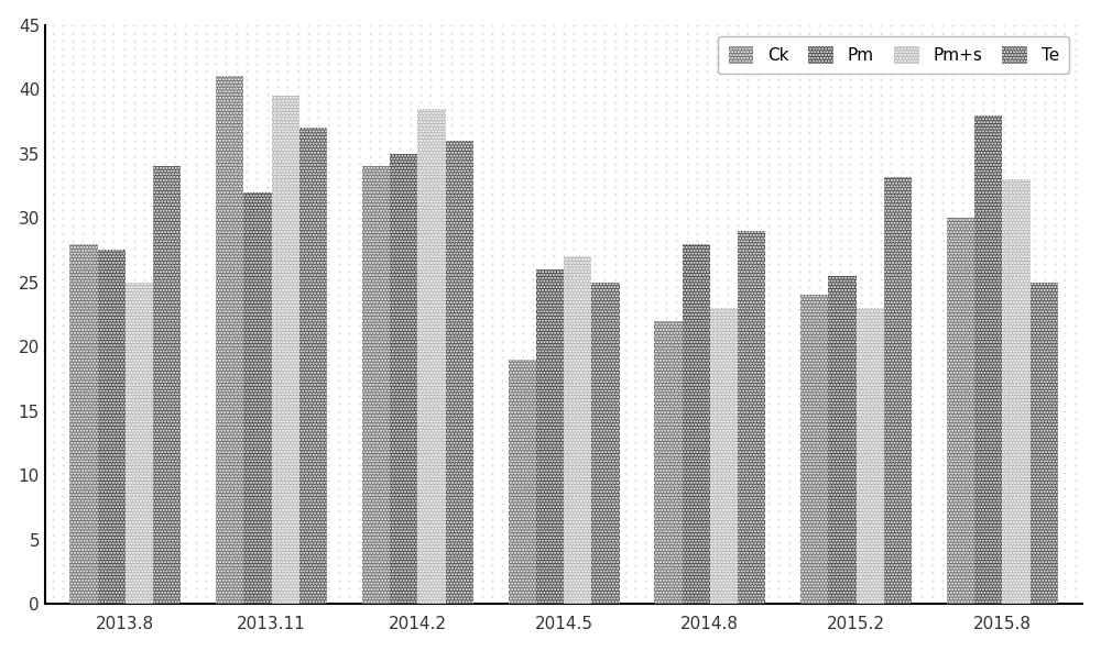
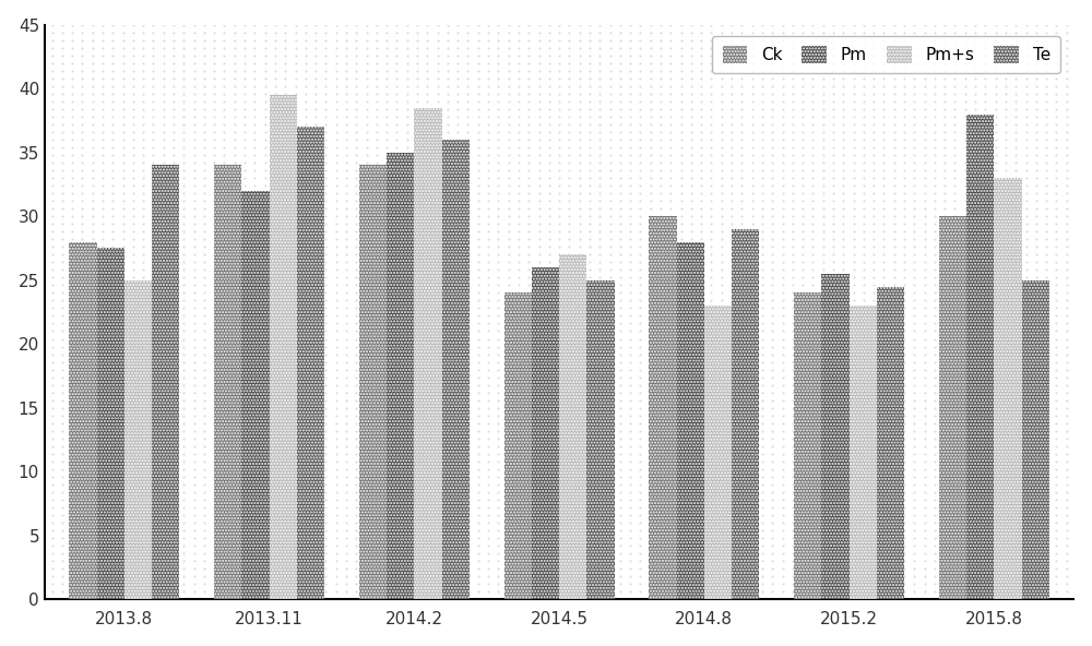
Ck/2013.11: 41 -> 34
Ck/2014.5: 19 -> 24
Ck/2014.8: 22 -> 30
Te/2015.2: 33.2 -> 24.5
